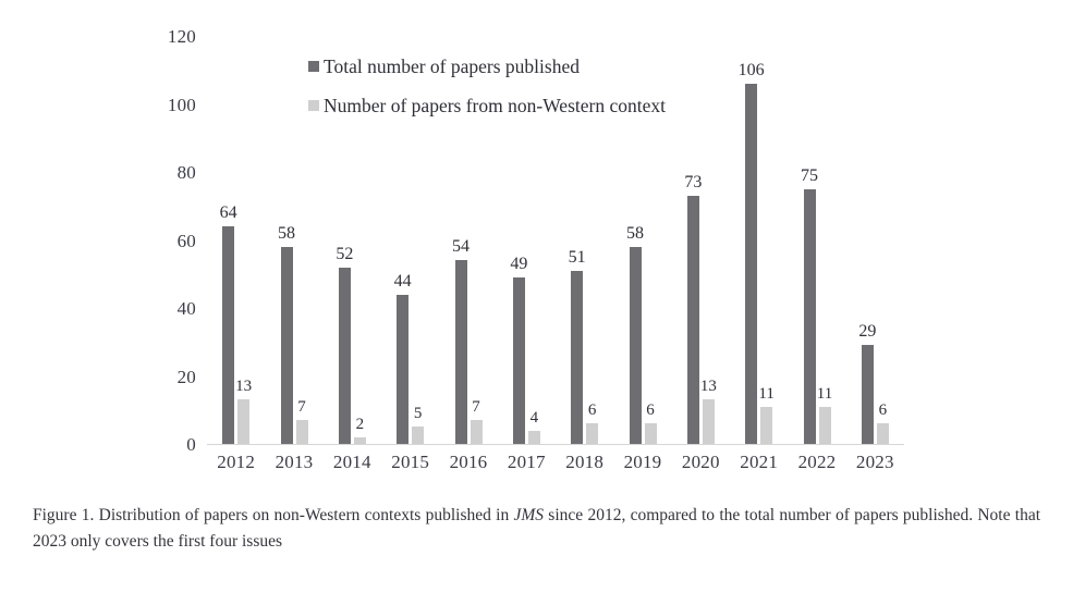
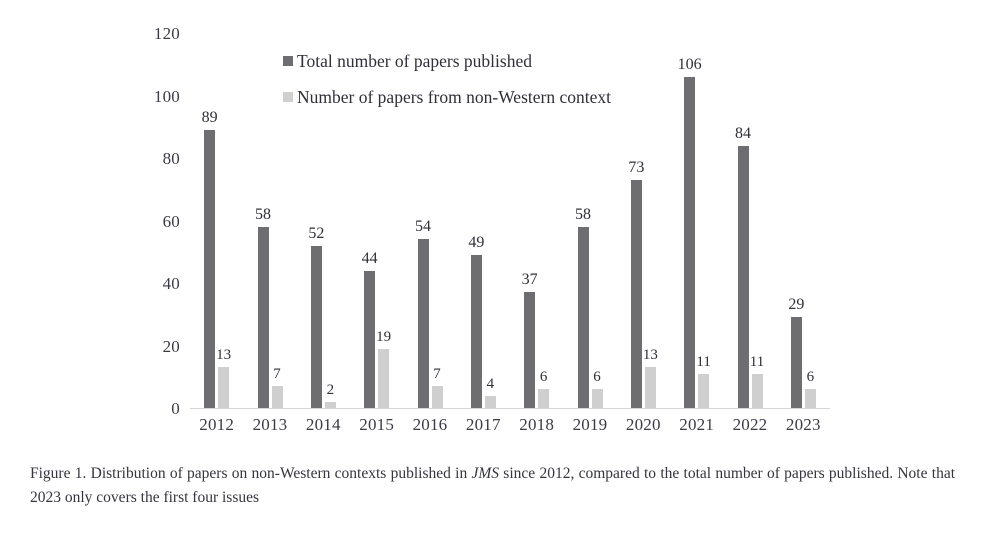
Total number of papers published/2012: 64 -> 89
Number of papers from non-Western context/2015: 5 -> 19
Total number of papers published/2018: 51 -> 37
Total number of papers published/2022: 75 -> 84
